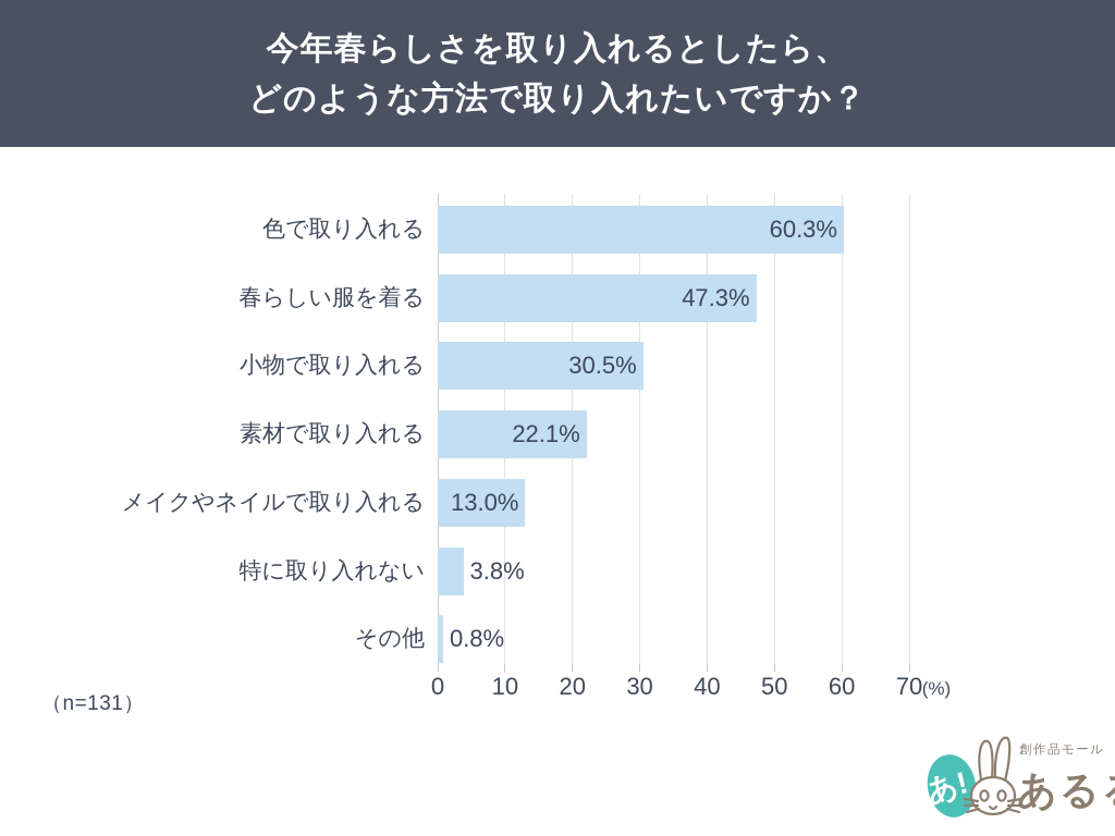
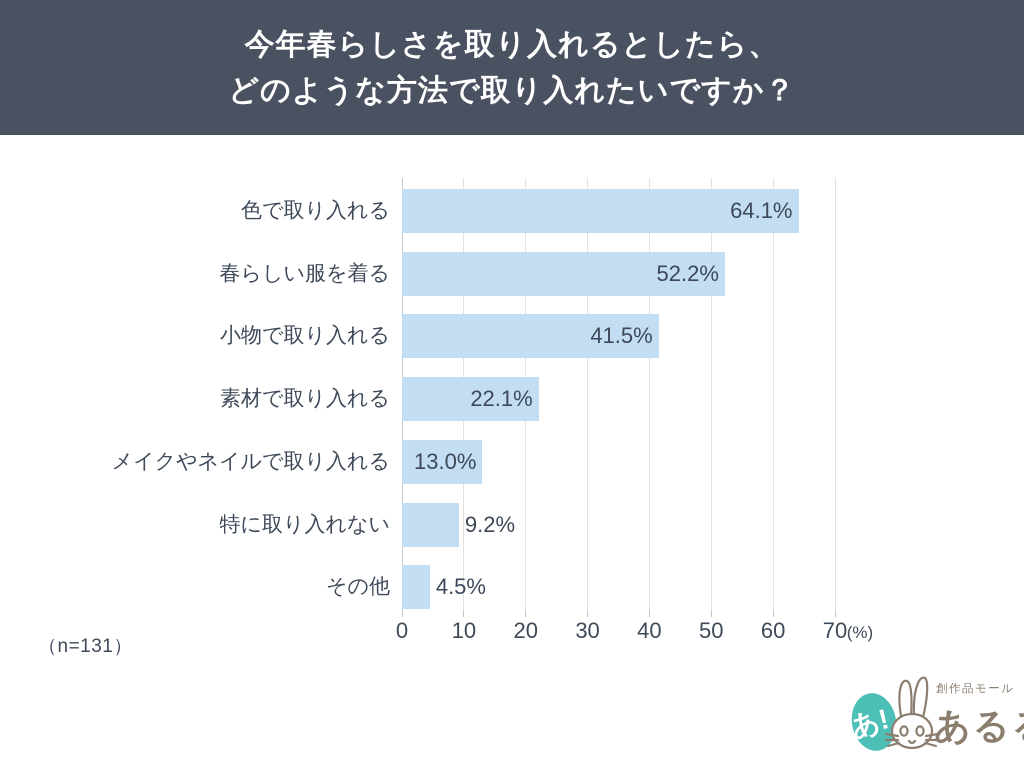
色で取り入れる: 60.3% -> 64.1%
春らしい服を着る: 47.3% -> 52.2%
小物で取り入れる: 30.5% -> 41.5%
特に取り入れない: 3.8% -> 9.2%
その他: 0.8% -> 4.5%
